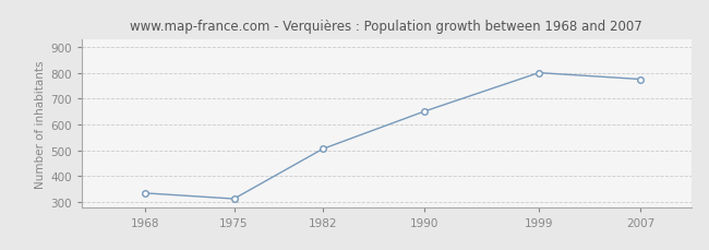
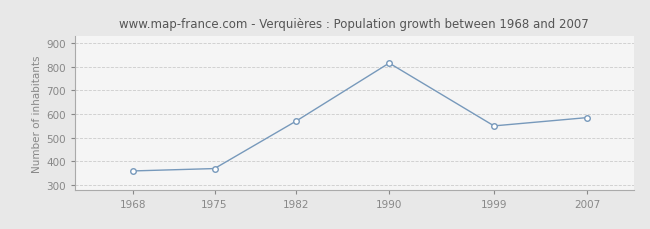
1968: 335 -> 360
1975: 313 -> 370
1982: 506 -> 570
1990: 651 -> 815
1999: 800 -> 550
2007: 775 -> 585
